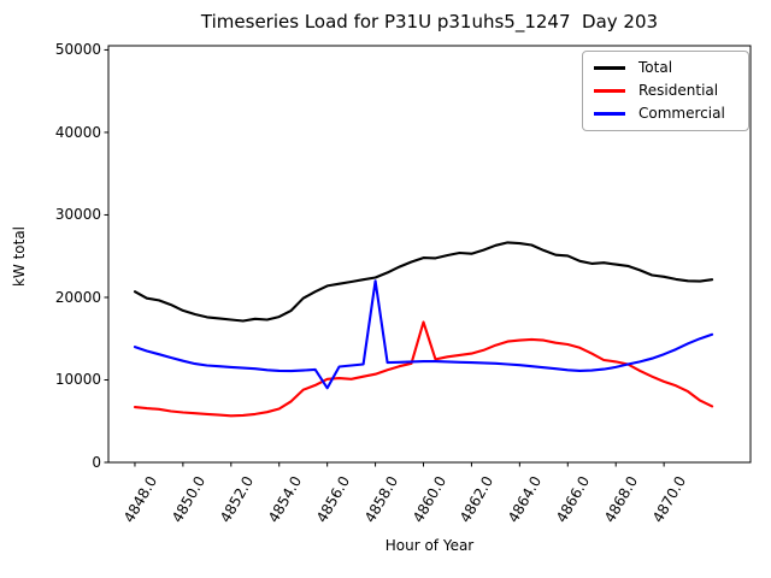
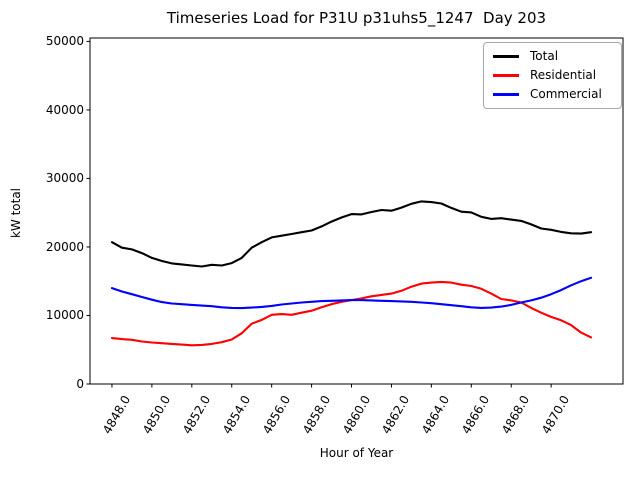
Commercial/4856.0: 9000 -> 11000
Commercial/4858.0: 22000 -> 12000
Residential/4860.0: 17000 -> 12000
